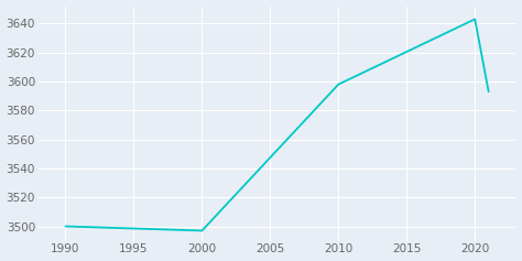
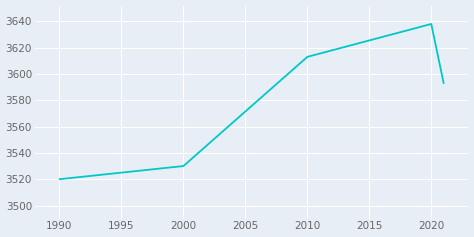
1990: 3500 -> 3520
2000: 3497 -> 3530
2010: 3598 -> 3613
2020: 3643 -> 3638
